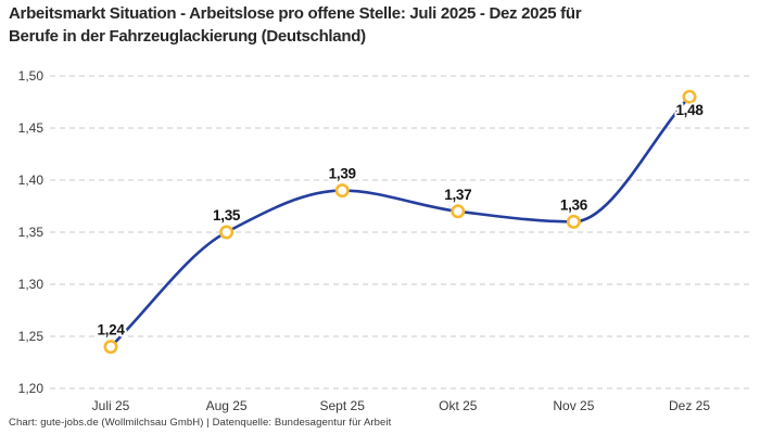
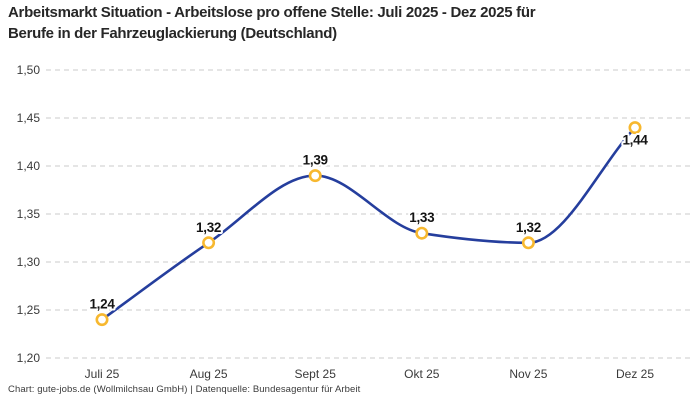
Aug 25: 1,35 -> 1,32
Okt 25: 1,37 -> 1,33
Nov 25: 1,36 -> 1,32
Dez 25: 1,48 -> 1,44
